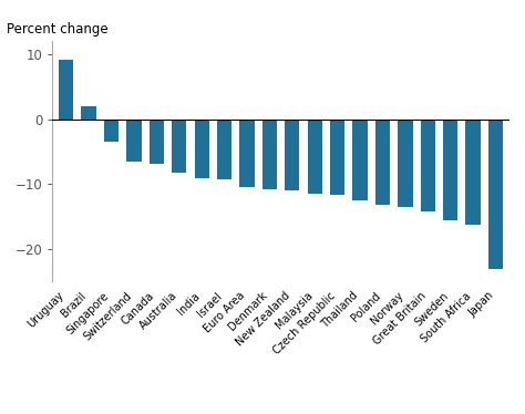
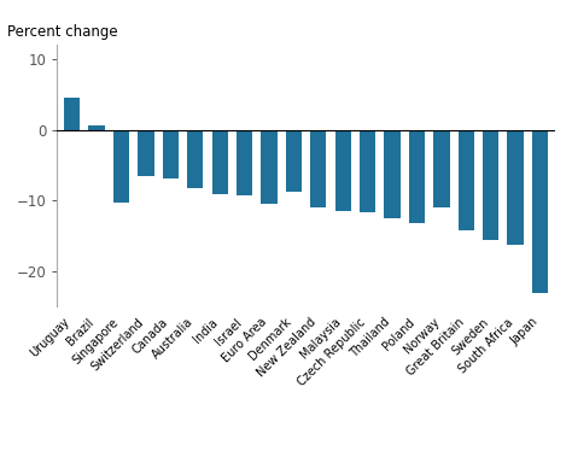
Uruguay: 9.2 -> 4.6
Brazil: 2.0 -> 0.6
Singapore: -3.5 -> -10.2
Denmark: -10.8 -> -8.8
Norway: -13.5 -> -11.0
